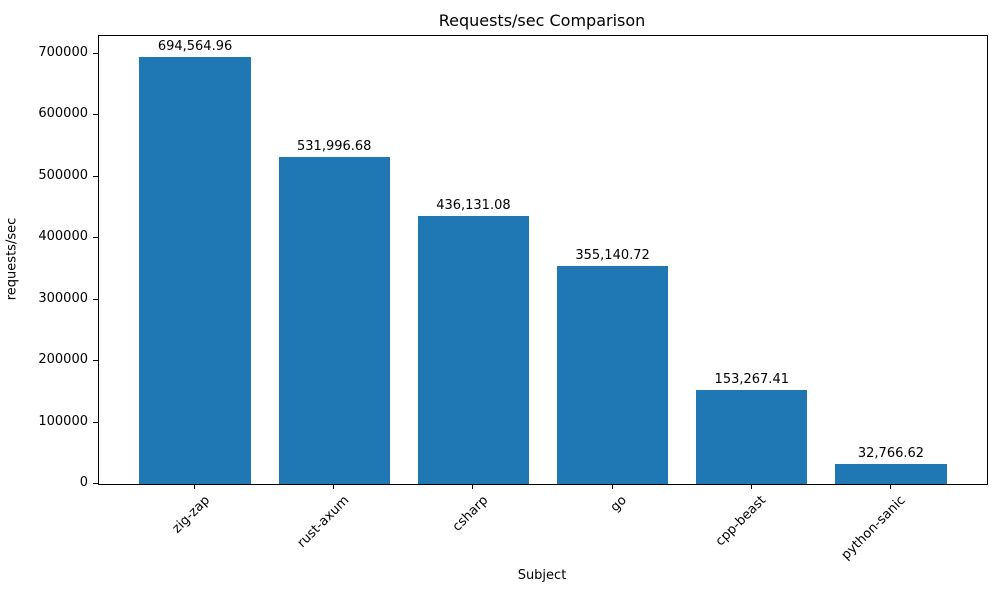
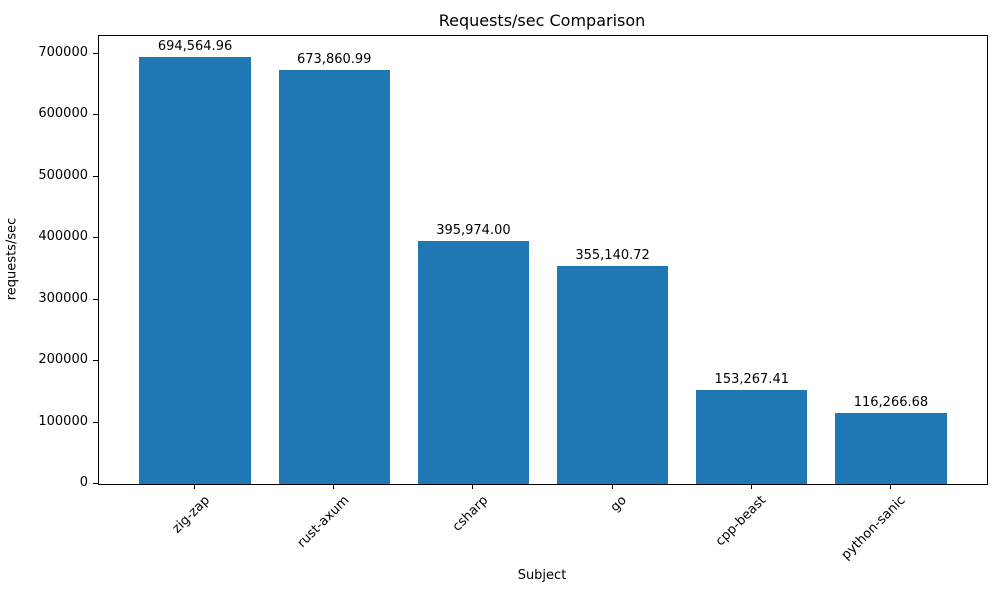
rust-axum: 531,996.68 -> 673,860.99
csharp: 436,131.08 -> 395,974.00
python-sanic: 32,766.62 -> 116,266.68
